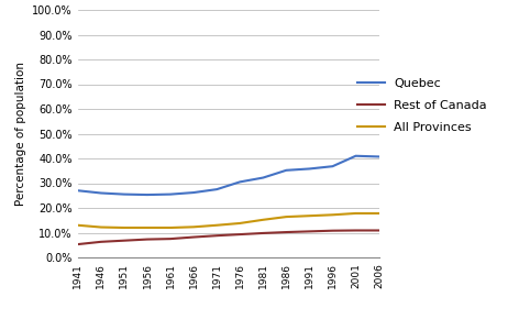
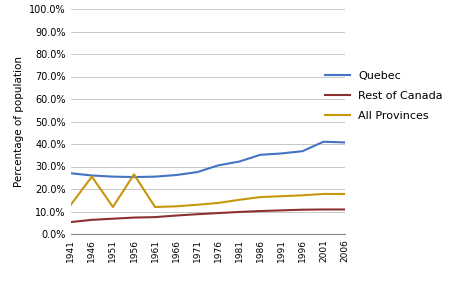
All Provinces/1946: 12.2% -> 25.5%
All Provinces/1956: 12.0% -> 26.5%
